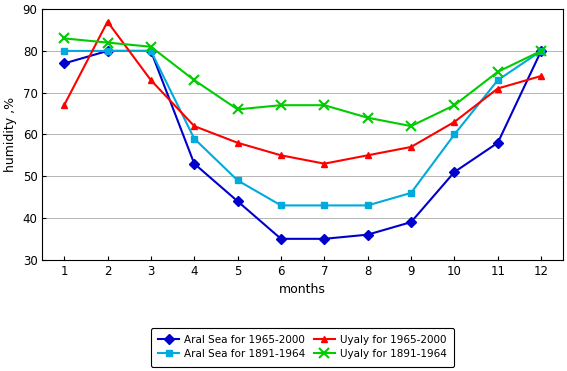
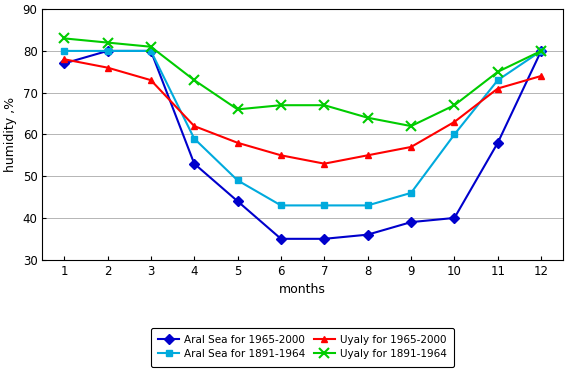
Uyaly for 1965-2000/1: 67 -> 78
Uyaly for 1965-2000/2: 87 -> 76
Aral Sea for 1965-2000/10: 51 -> 40
